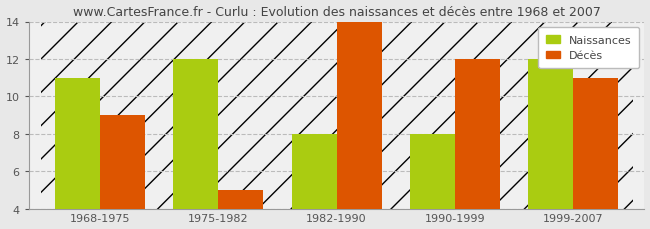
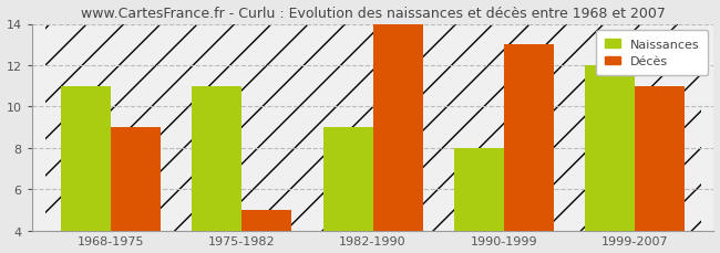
Naissances/1975-1982: 12 -> 11
Naissances/1982-1990: 8 -> 9
Décès/1990-1999: 12 -> 13
